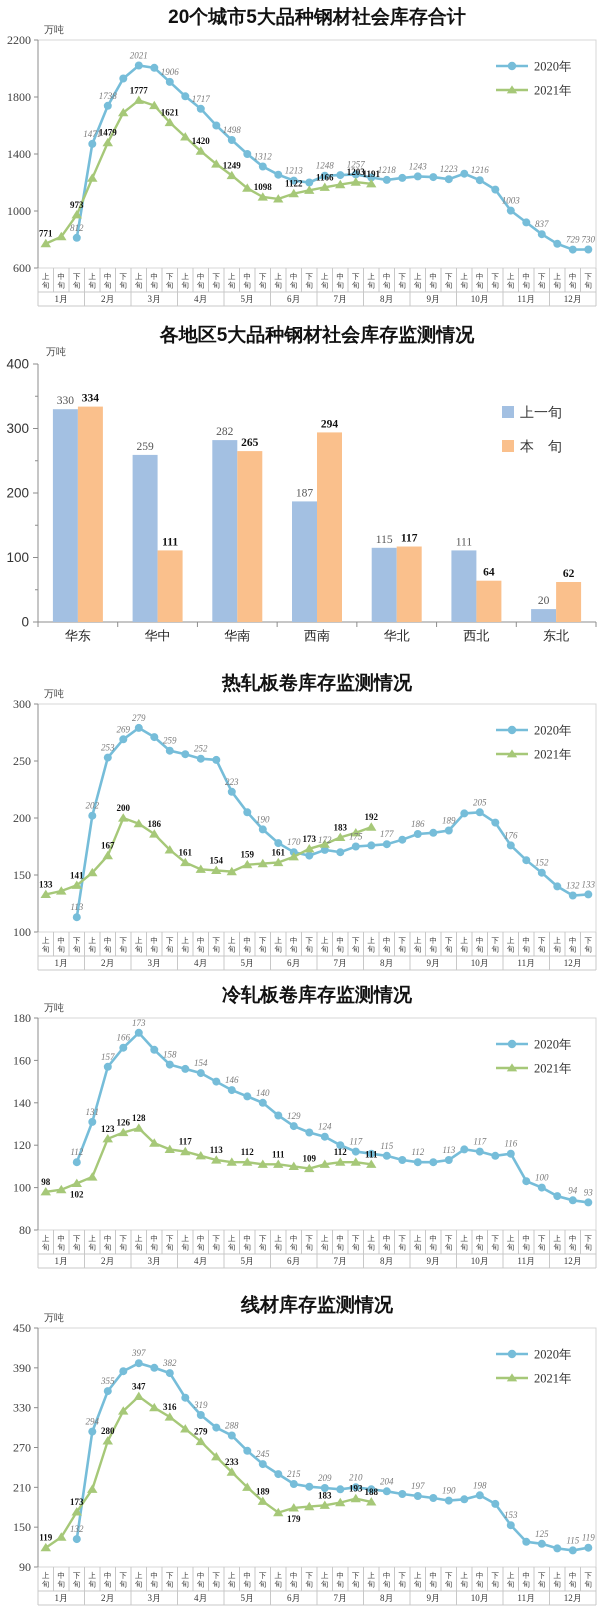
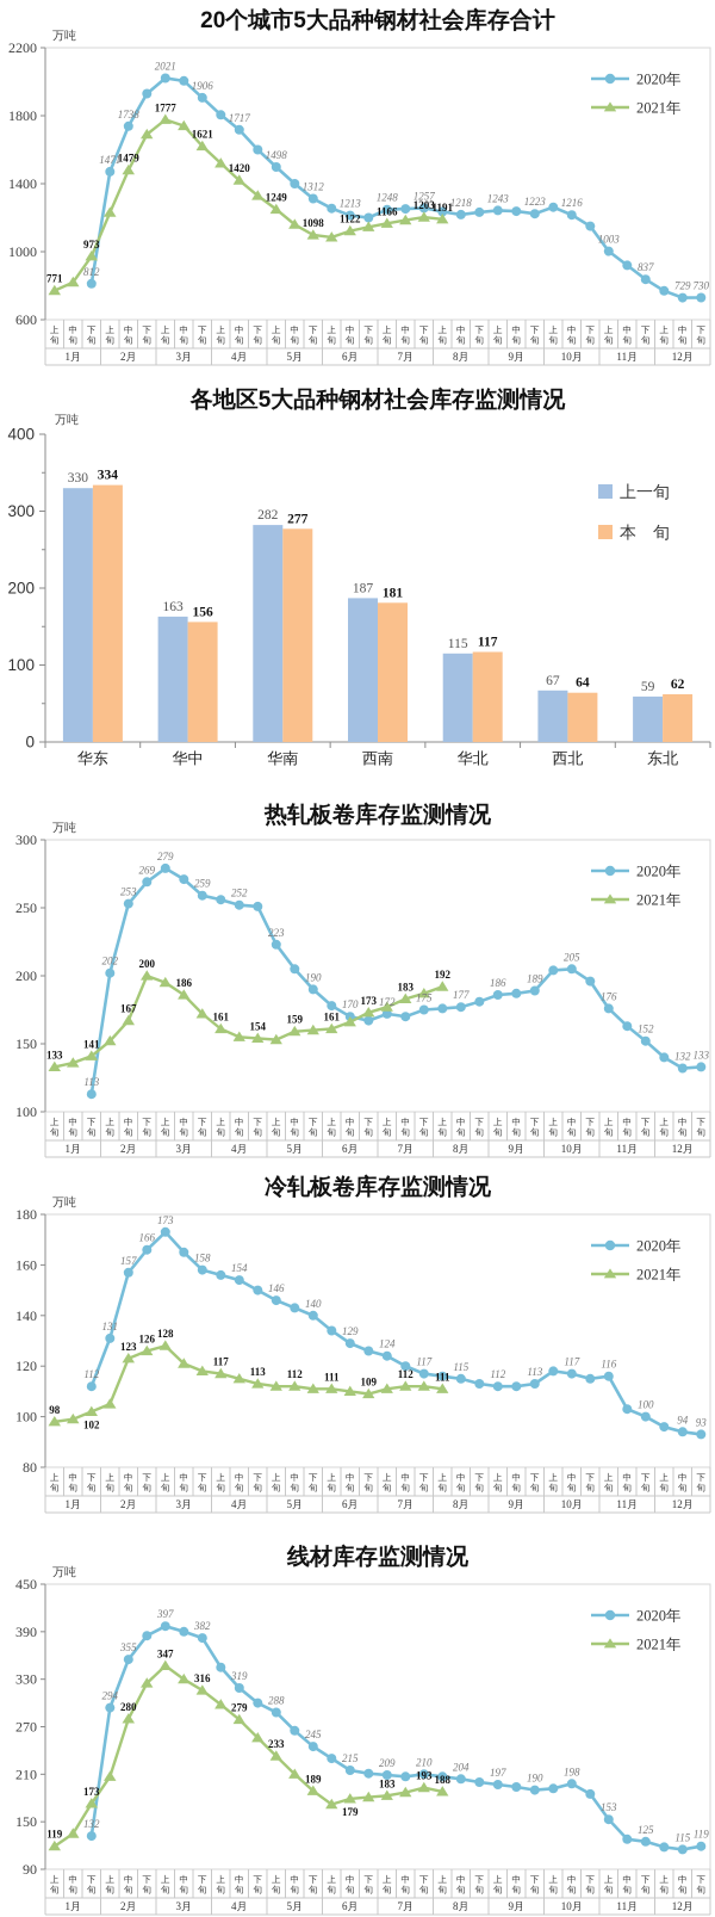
各地区5大品种钢材社会库存监测情况/上一旬/华中: 259 -> 163
各地区5大品种钢材社会库存监测情况/本 旬/华中: 111 -> 156
各地区5大品种钢材社会库存监测情况/本 旬/华南: 265 -> 277
各地区5大品种钢材社会库存监测情况/本 旬/西南: 294 -> 181
各地区5大品种钢材社会库存监测情况/上一旬/西北: 111 -> 67
各地区5大品种钢材社会库存监测情况/上一旬/东北: 20 -> 59
